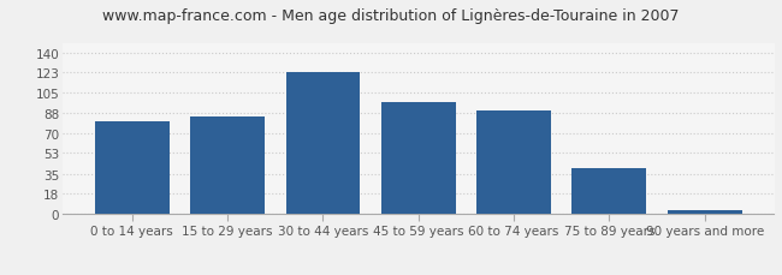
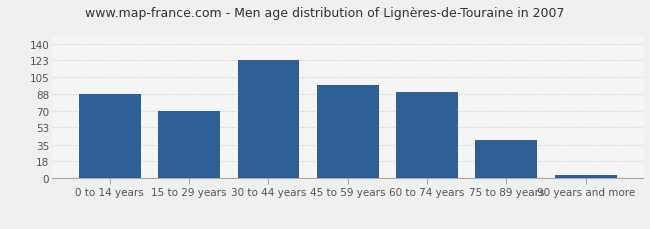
0 to 14 years: 80 -> 88
15 to 29 years: 84 -> 70
